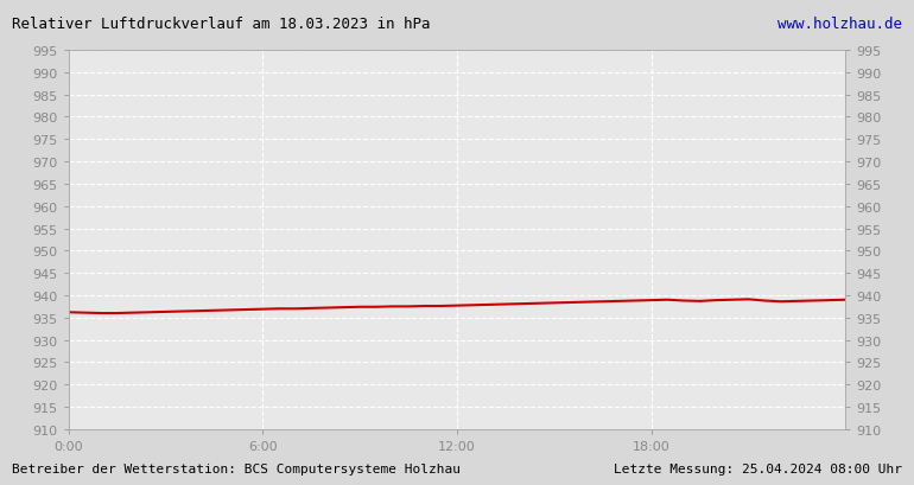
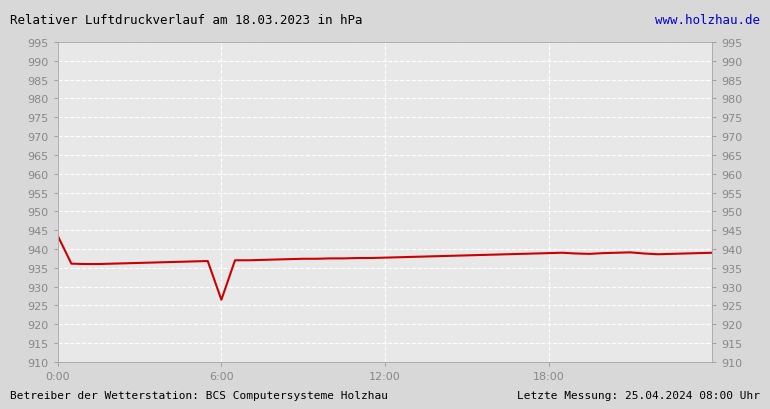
0:00: 936.2 -> 943.5
6:00: 936.9 -> 926.5
